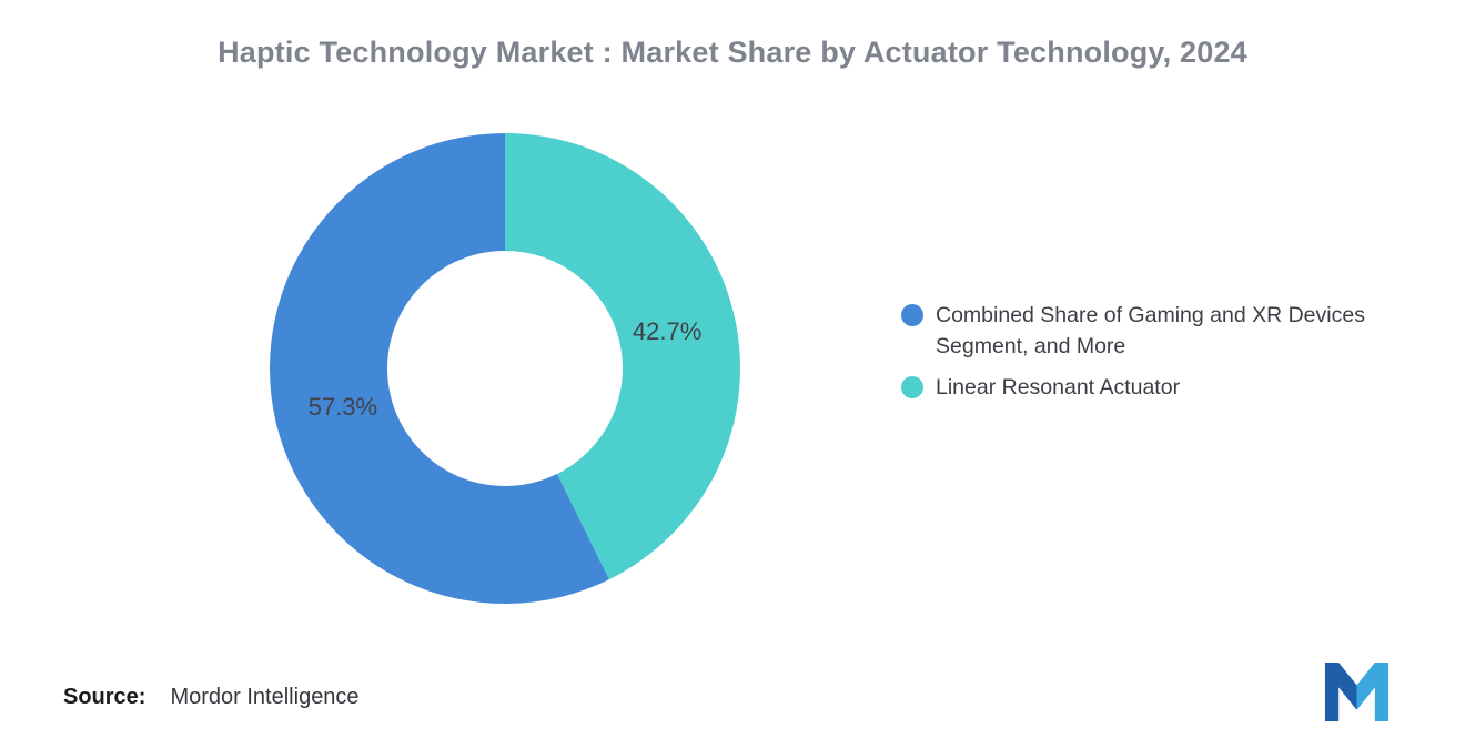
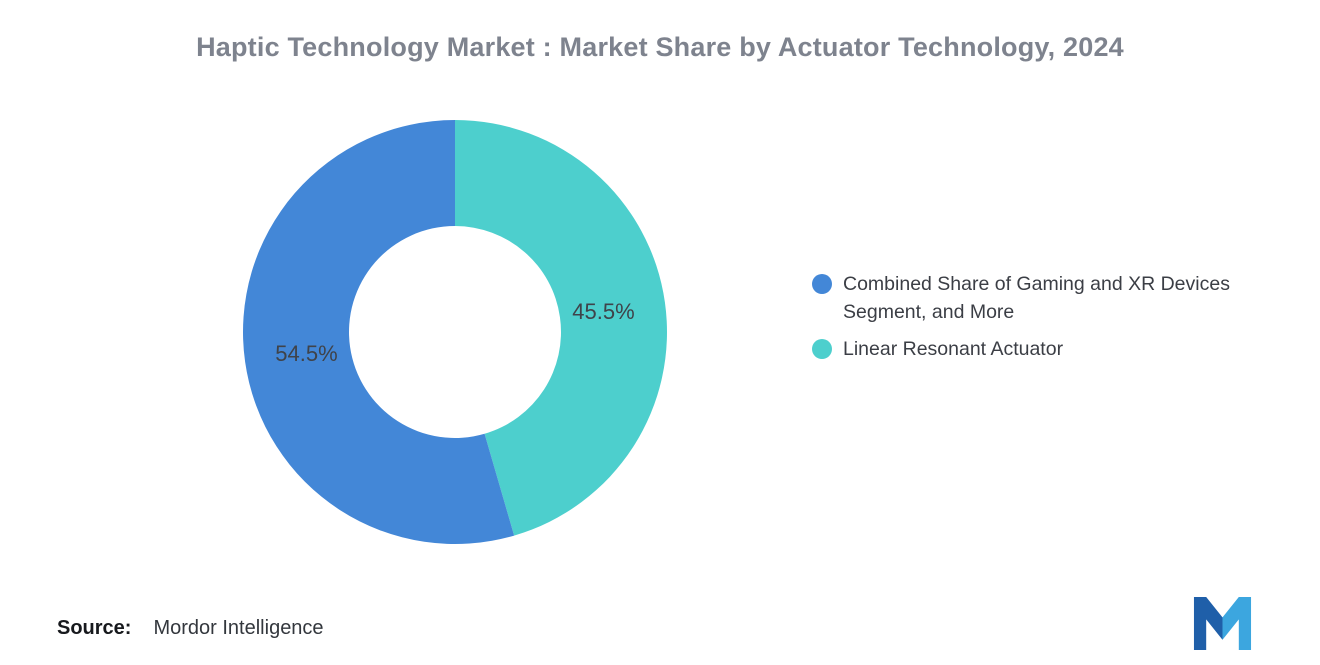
Linear Resonant Actuator: 42.7% -> 45.5%
Combined Share of Gaming and XR Devices Segment, and More: 57.3% -> 54.5%
